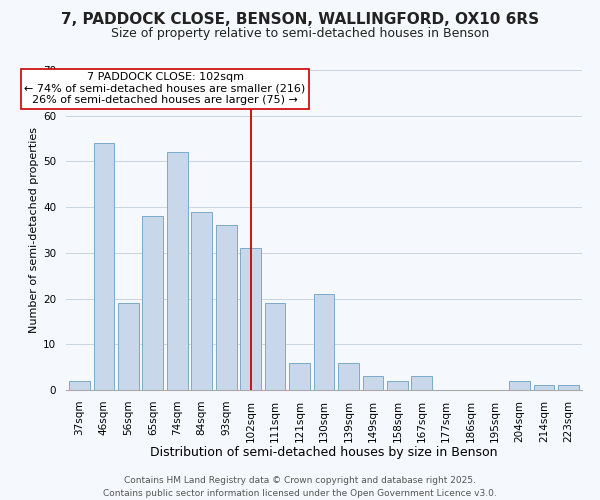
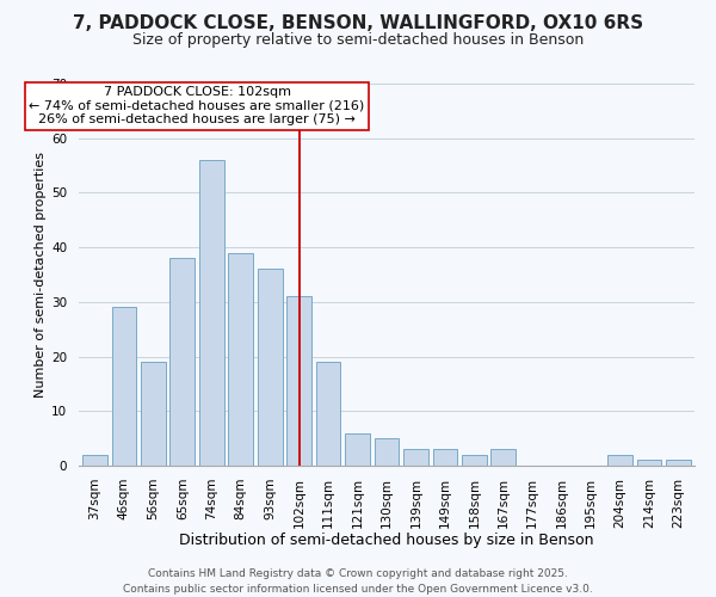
46sqm: 54 -> 29
74sqm: 52 -> 56
130sqm: 21 -> 5
139sqm: 6 -> 3
